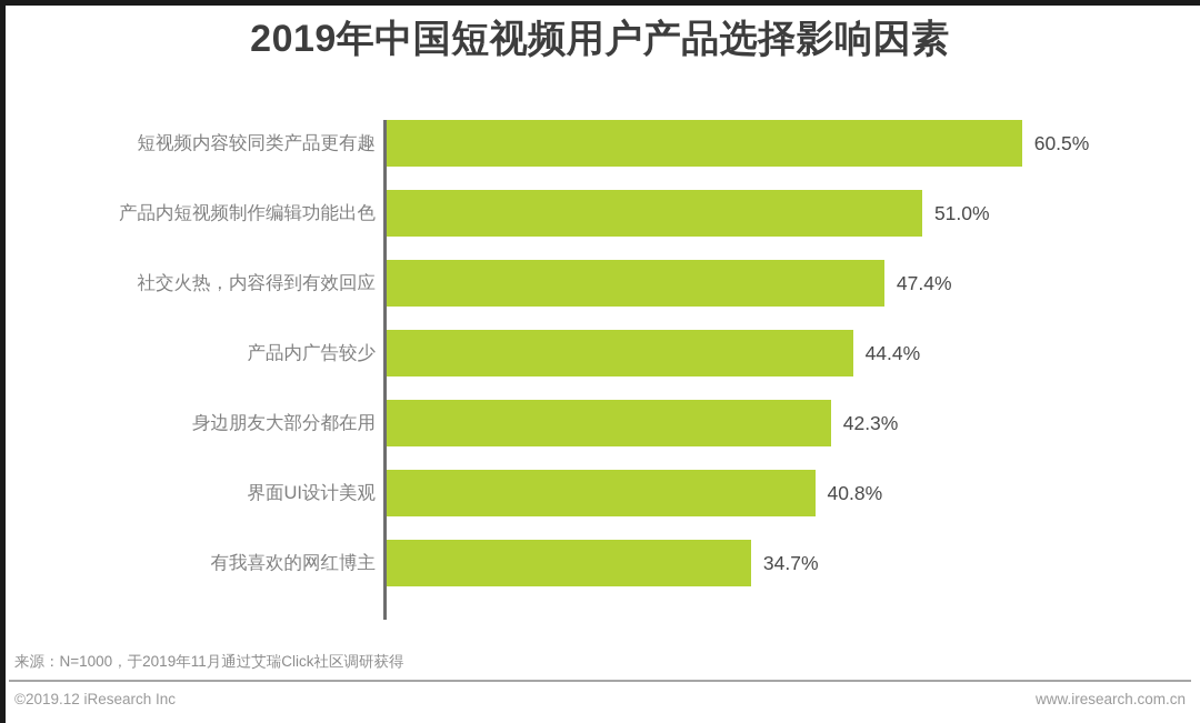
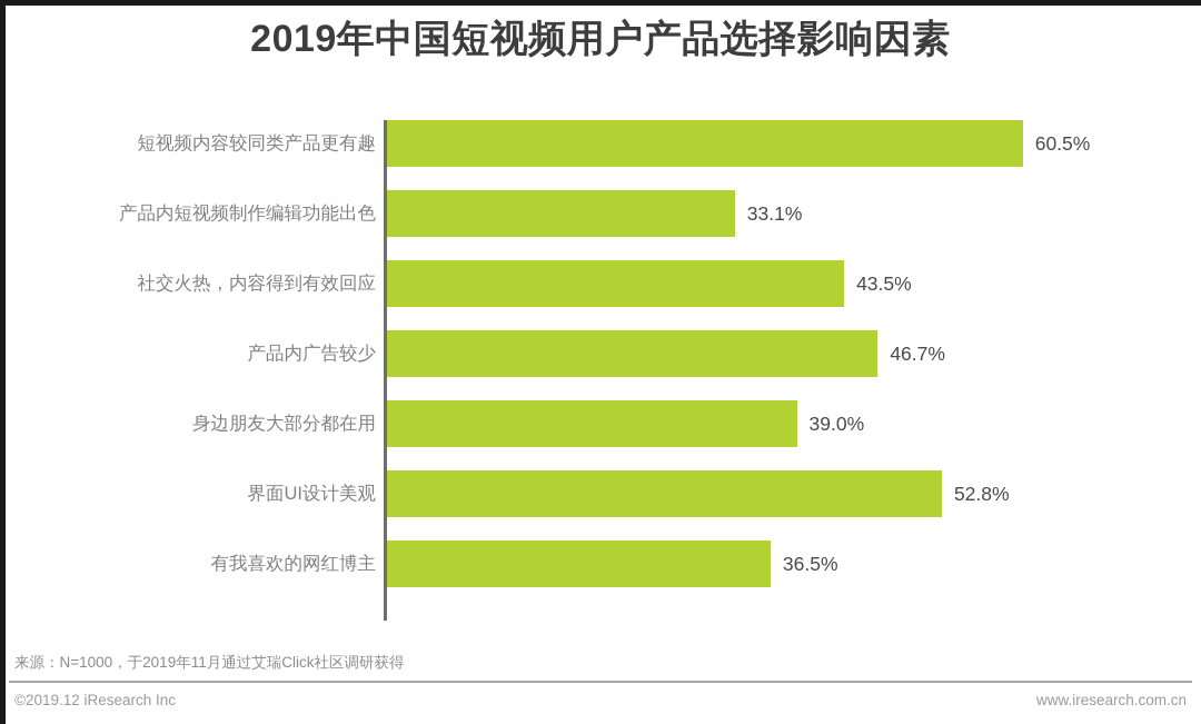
产品内短视频制作编辑功能出色: 51.0% -> 33.1%
社交火热，内容得到有效回应: 47.4% -> 43.5%
产品内广告较少: 44.4% -> 46.7%
身边朋友大部分都在用: 42.3% -> 39.0%
界面UI设计美观: 40.8% -> 52.8%
有我喜欢的网红博主: 34.7% -> 36.5%
